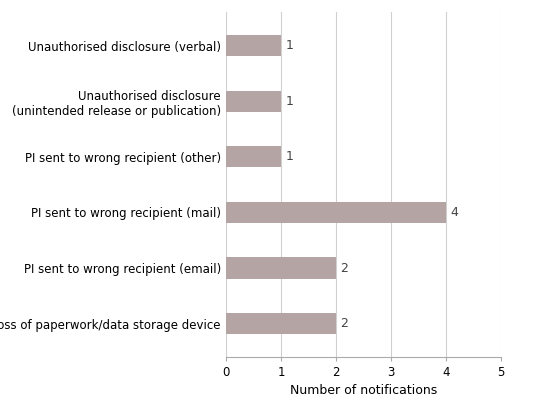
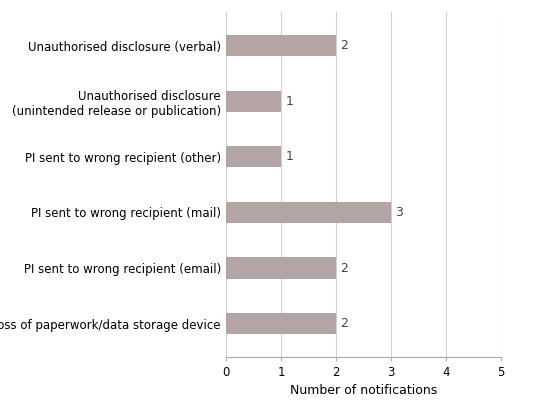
Unauthorised disclosure (verbal): 1 -> 2
PI sent to wrong recipient (mail): 4 -> 3
